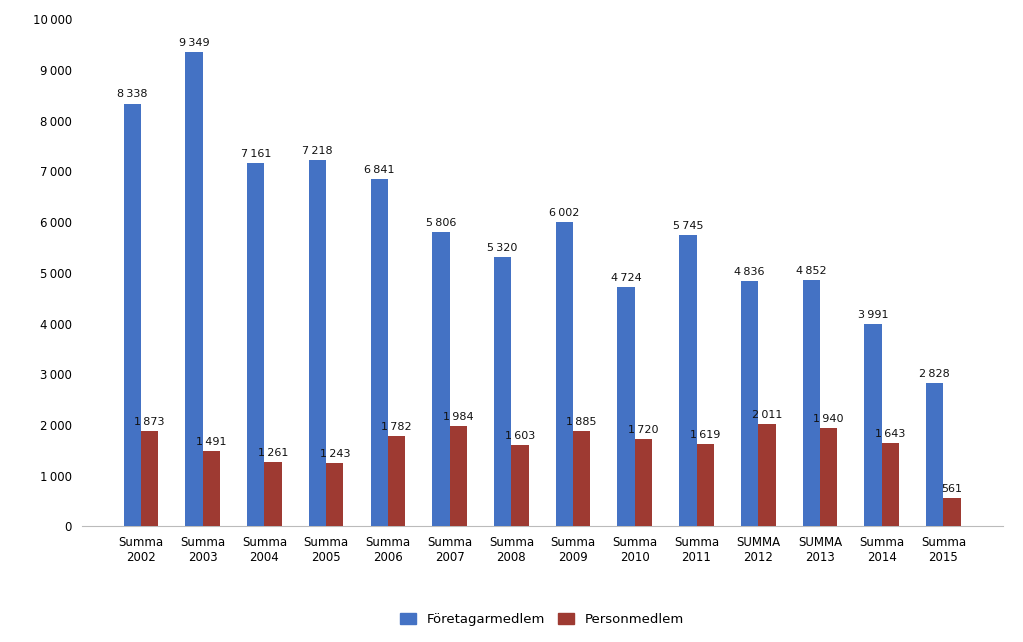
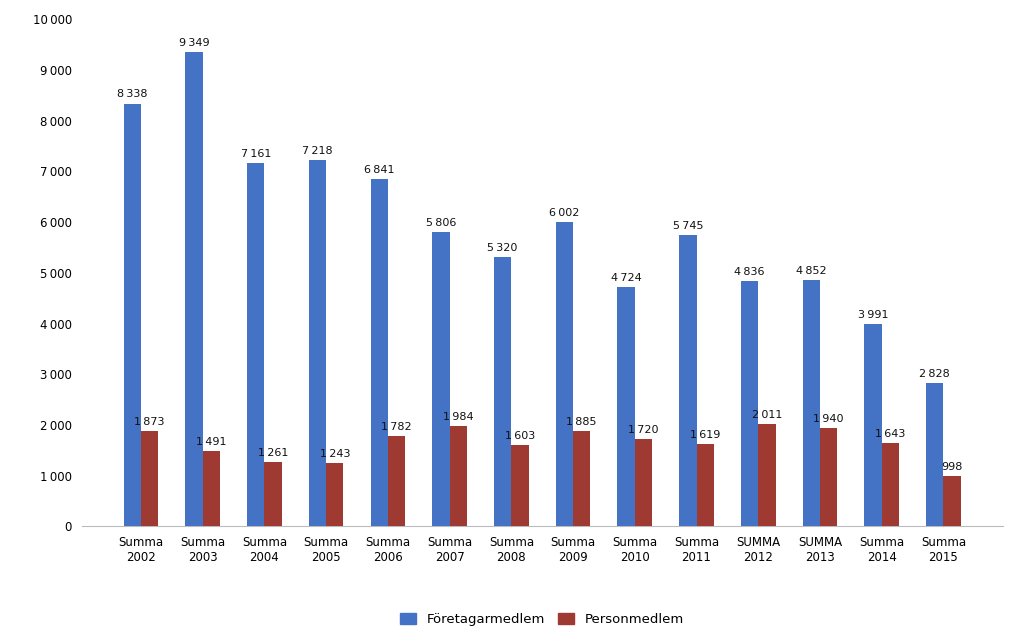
Personmedlem/Summa 2015: 561 -> 998
